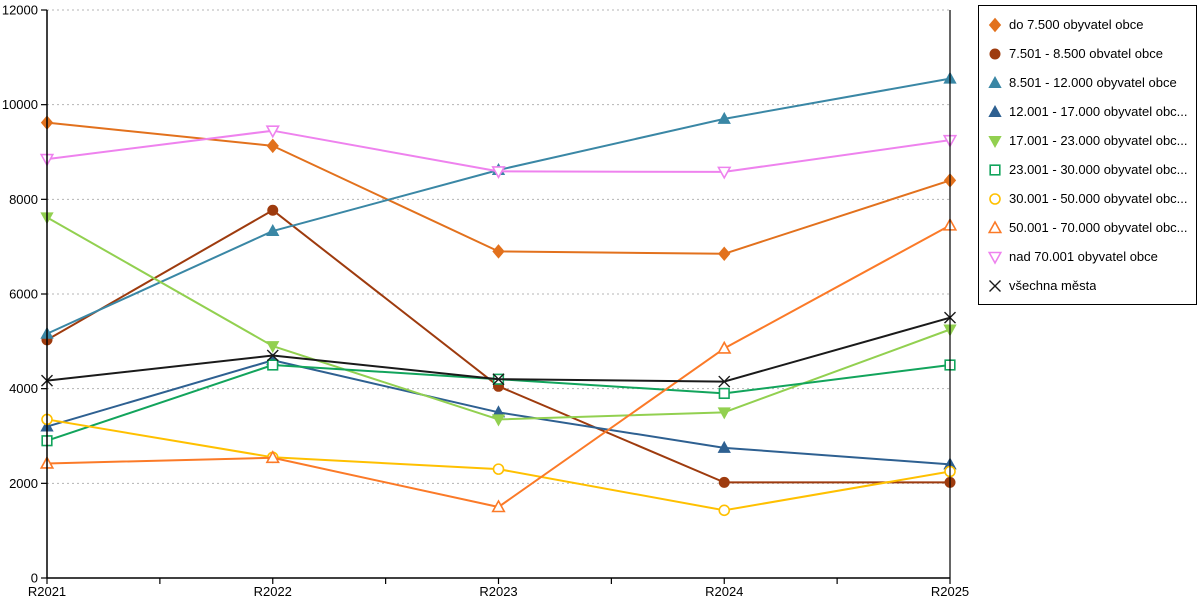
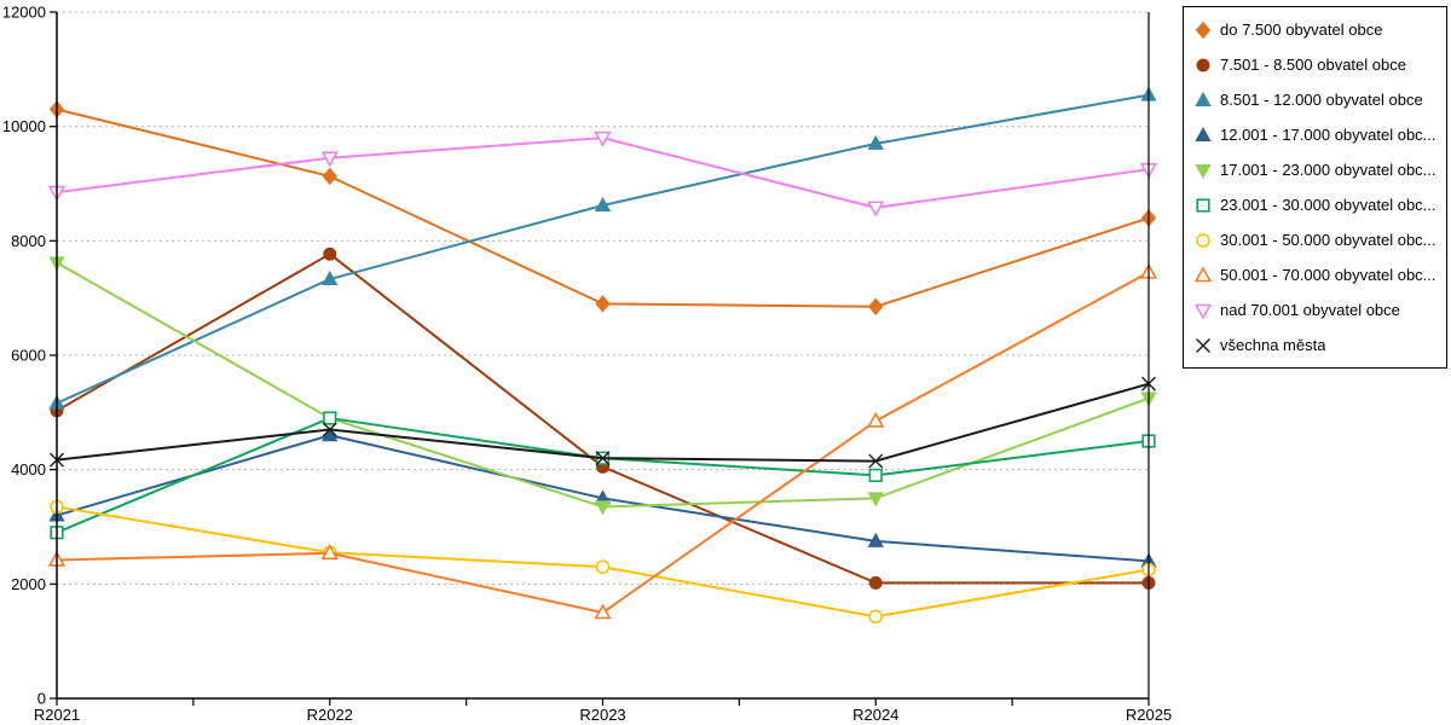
do 7.500 obyvatel obce/R2021: 9600 -> 10300
23.001 - 30.000 obyvatel obc.../R2022: 4500 -> 4900
nad 70.001 obyvatel obce/R2023: 8600 -> 9800
